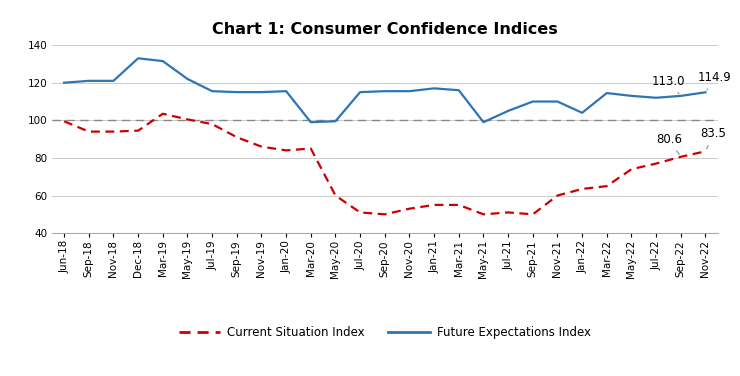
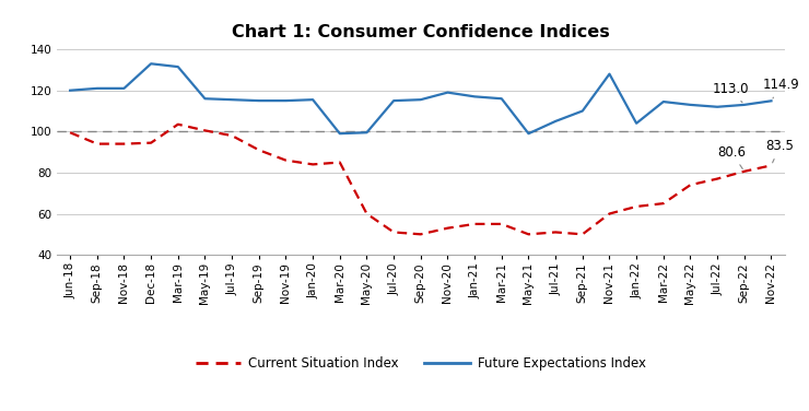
Future Expectations Index/May-19: 122 -> 116
Future Expectations Index/Nov-20: 116 -> 119
Future Expectations Index/Nov-21: 110 -> 128
